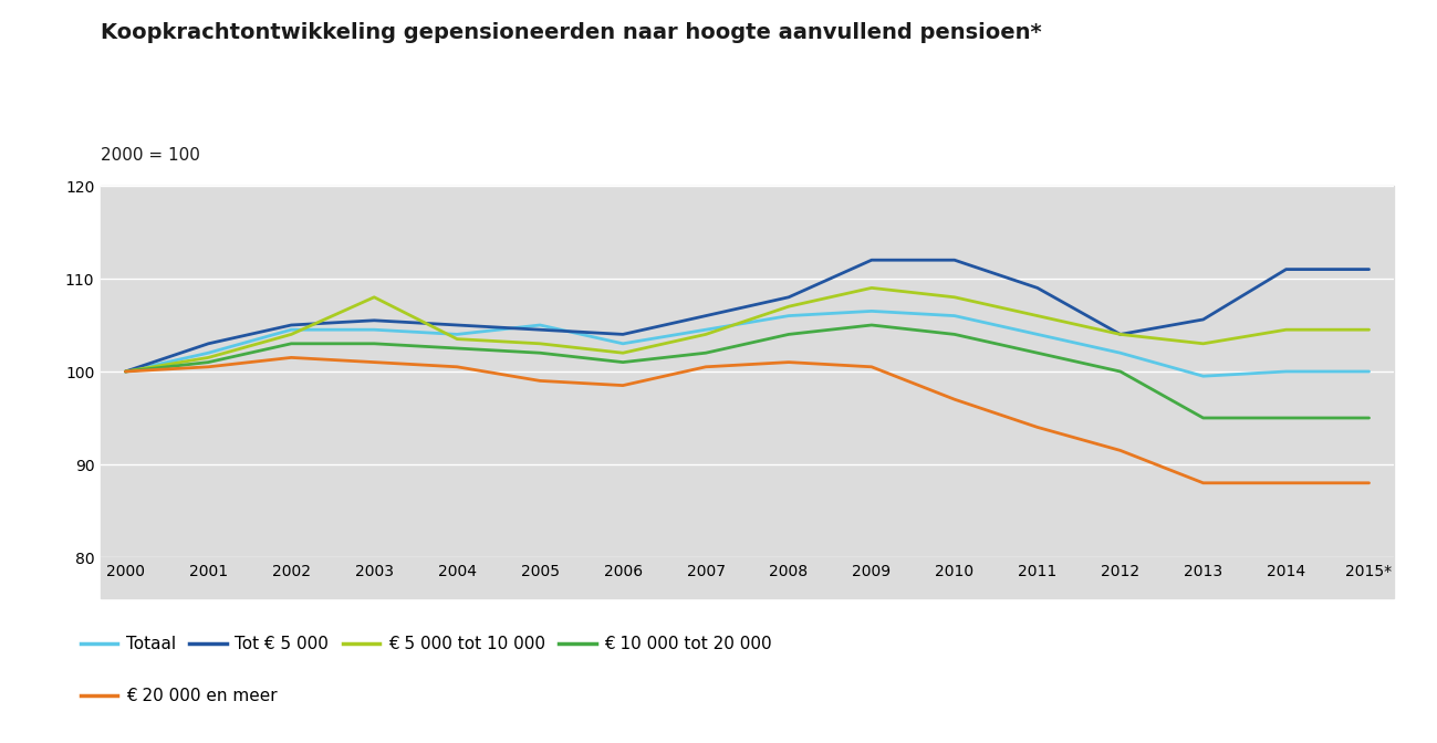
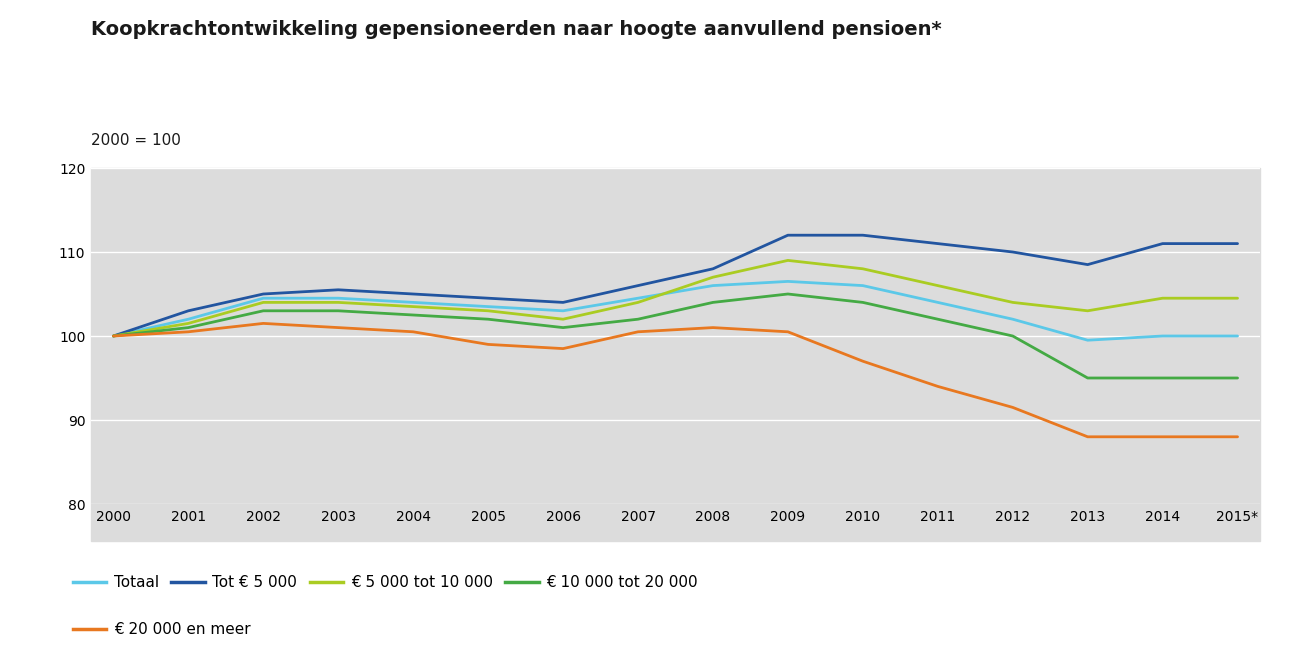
€ 5 000 tot 10 000/2003: 108.0 -> 104.0
Totaal/2005: 105.0 -> 103.5
Tot € 5 000/2011: 109.0 -> 111.0
Tot € 5 000/2012: 104.0 -> 110.0
Tot € 5 000/2013: 105.6 -> 108.5
